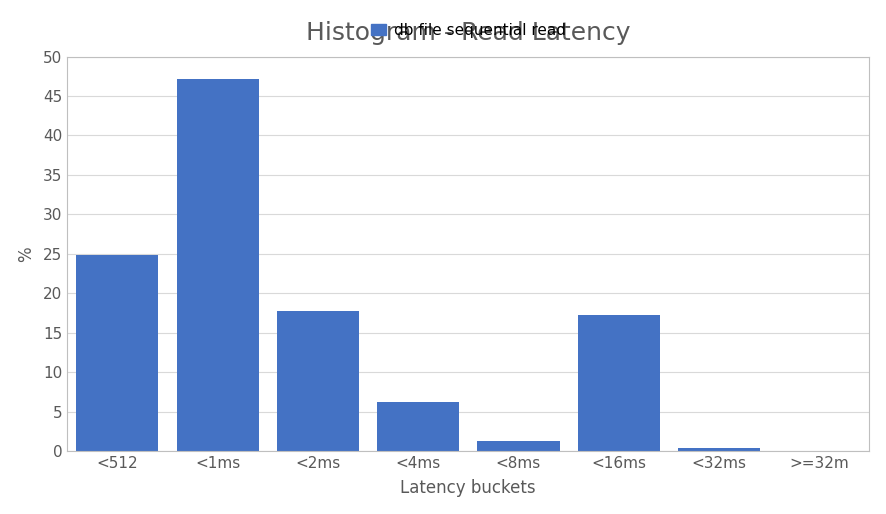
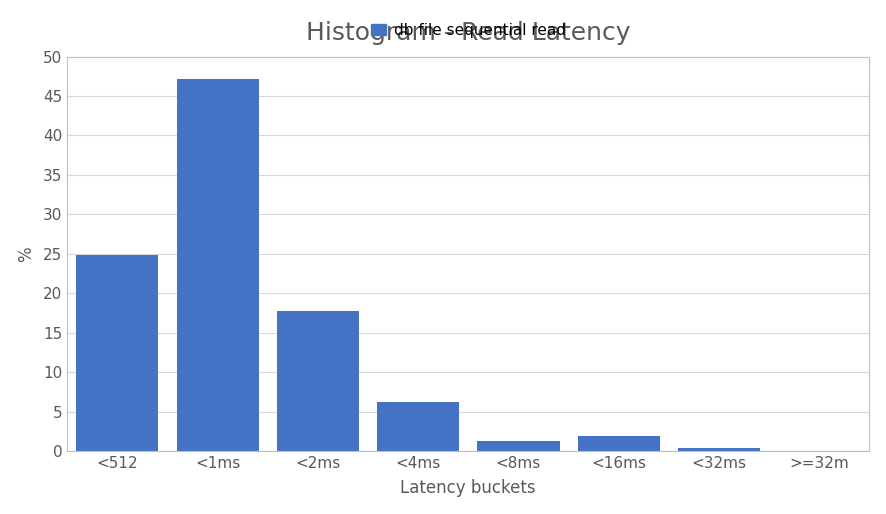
<16ms: 17.2 -> 1.9
